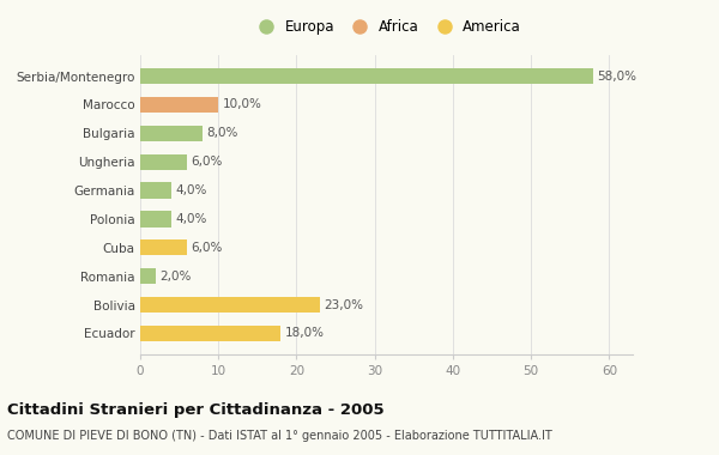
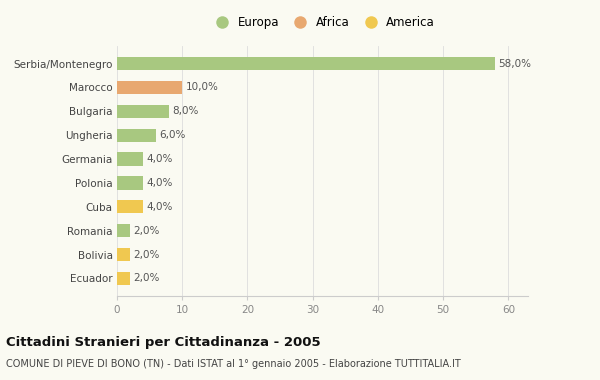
Cuba: 6,0% -> 4,0%
Bolivia: 23,0% -> 2,0%
Ecuador: 18,0% -> 2,0%
